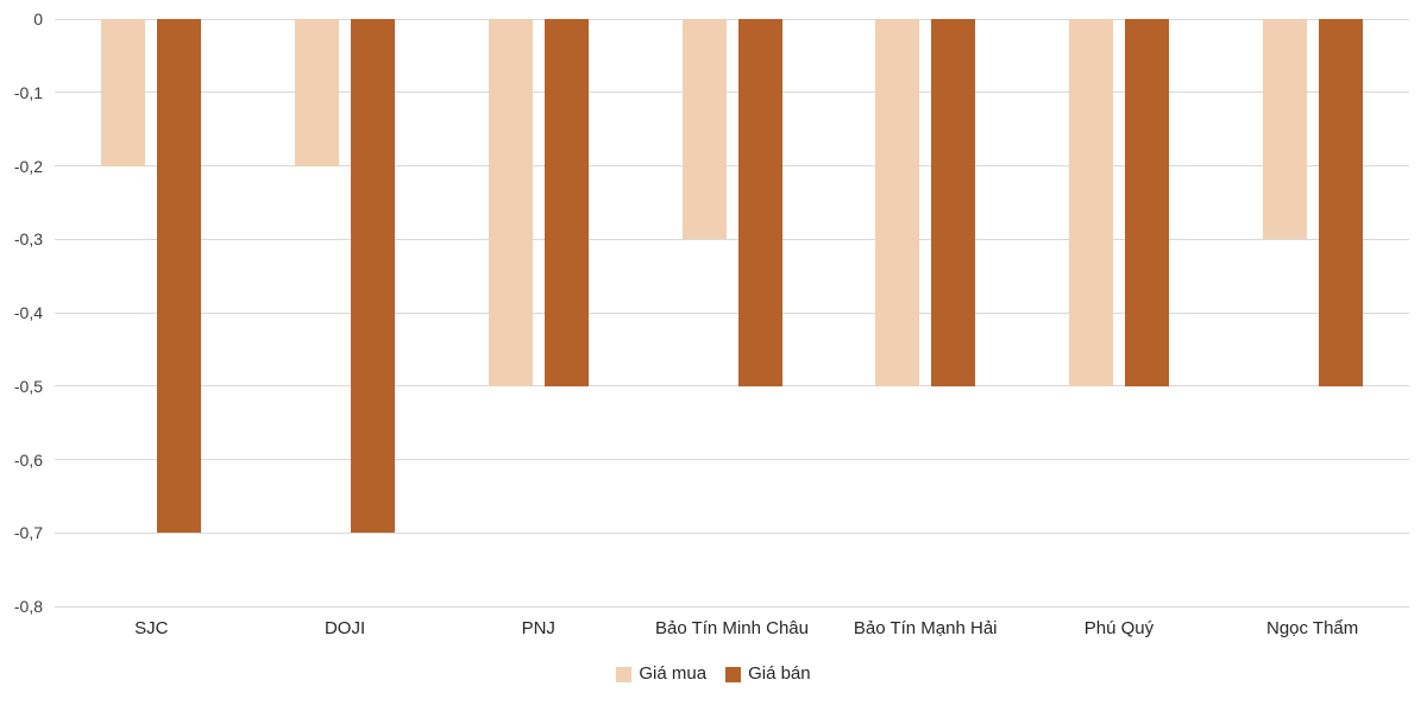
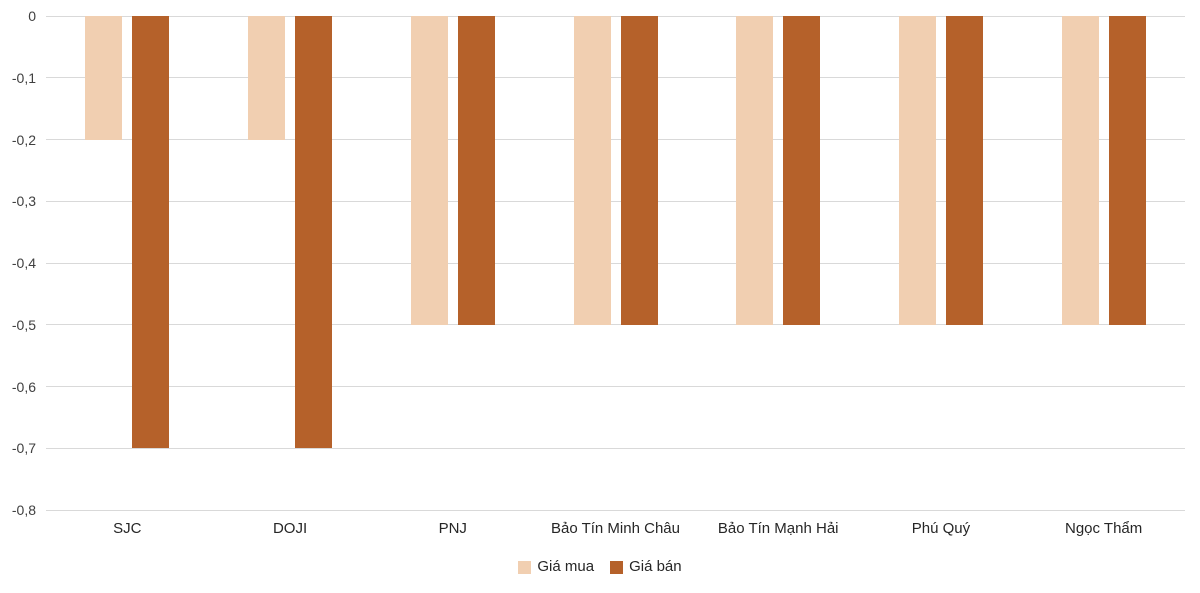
Giá mua/Bảo Tín Minh Châu: -0,3 -> -0,5
Giá mua/Ngọc Thẩm: -0,3 -> -0,5
